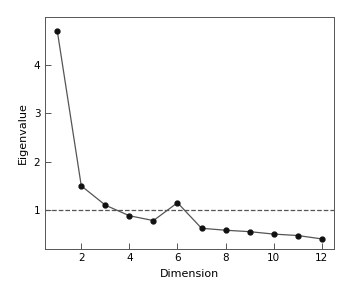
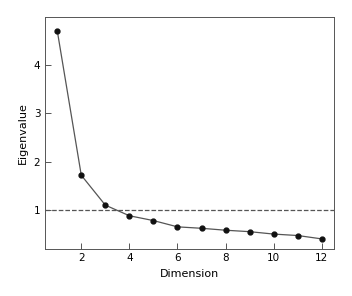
2: 1.50 -> 1.72
6: 1.15 -> 0.65
